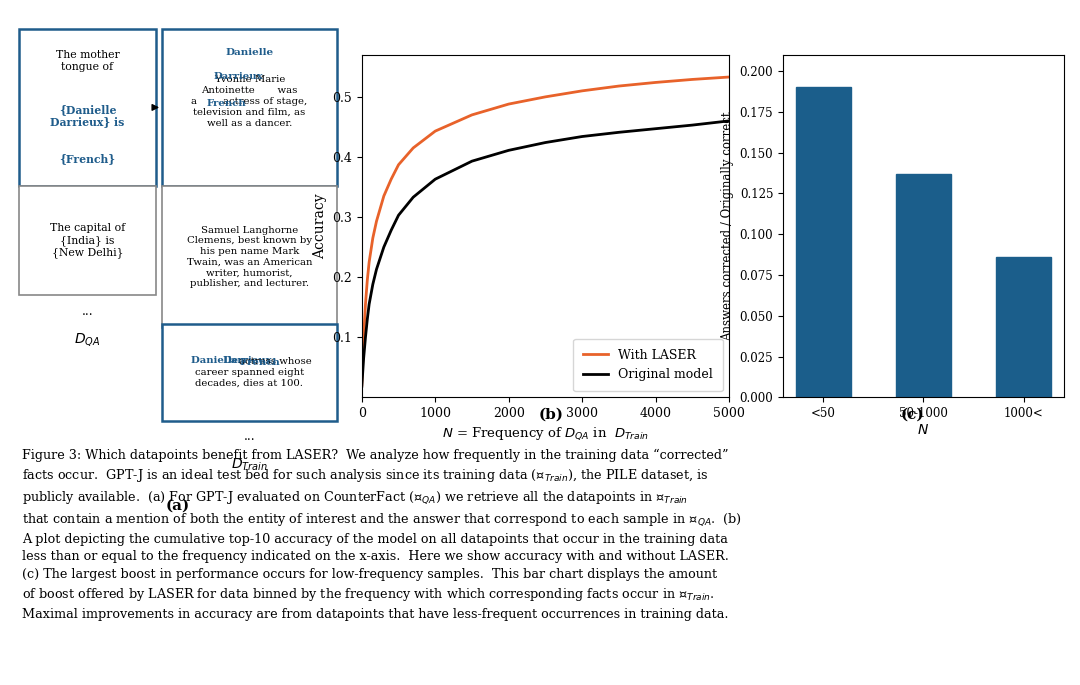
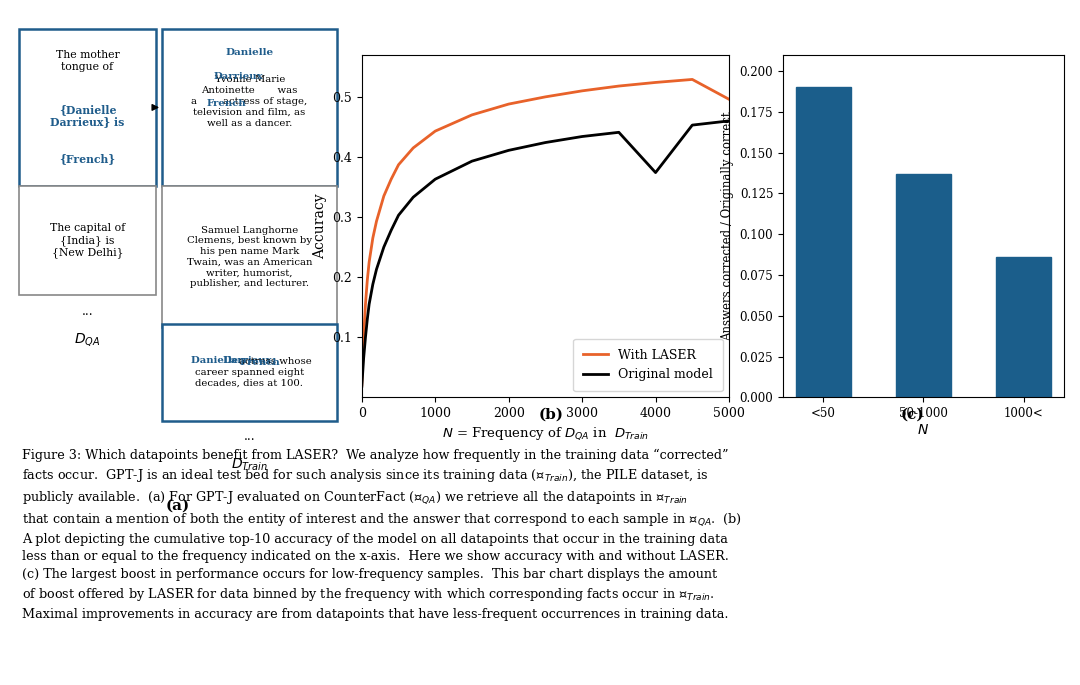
Original model/4000: 0.447 -> 0.374
With LASER/5000: 0.533 -> 0.496
